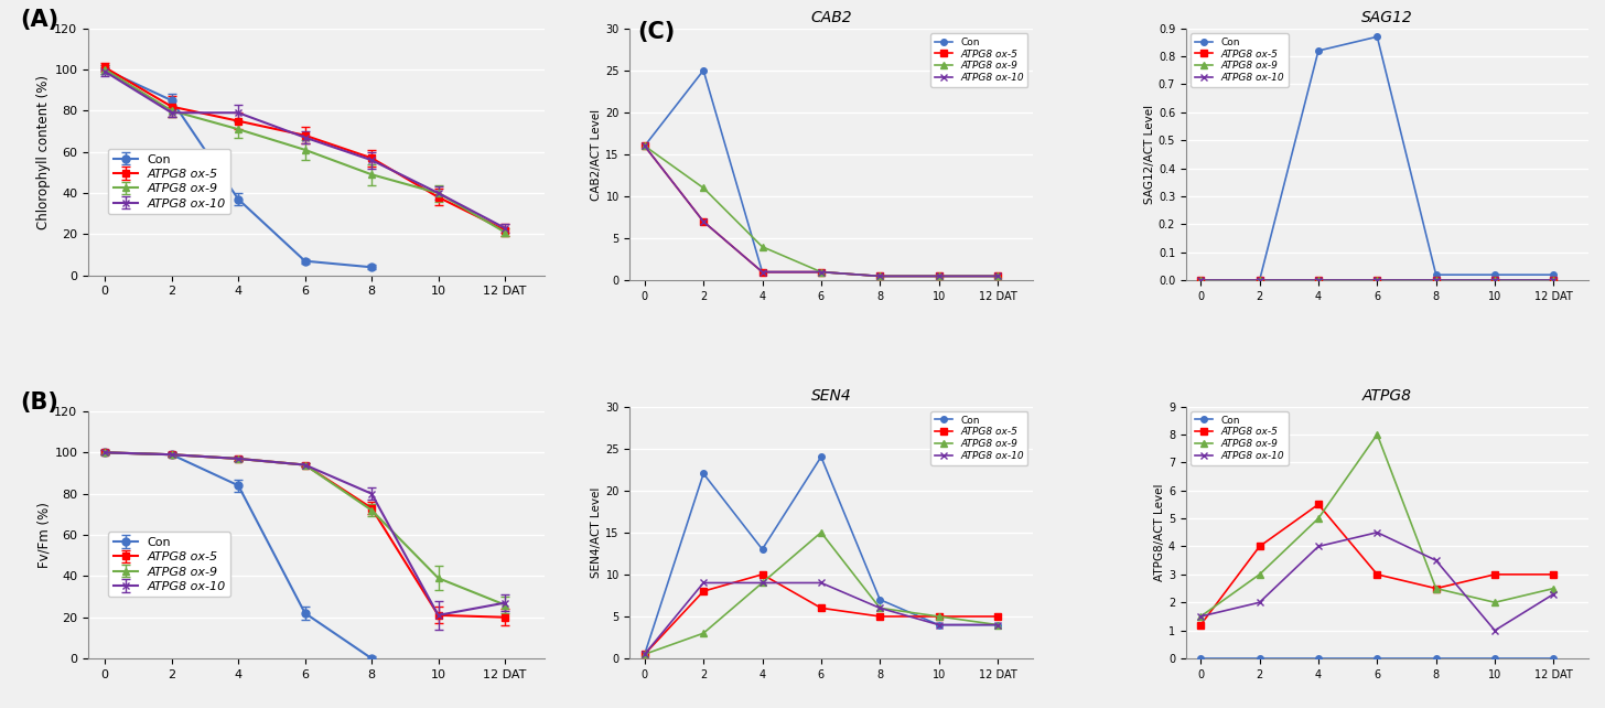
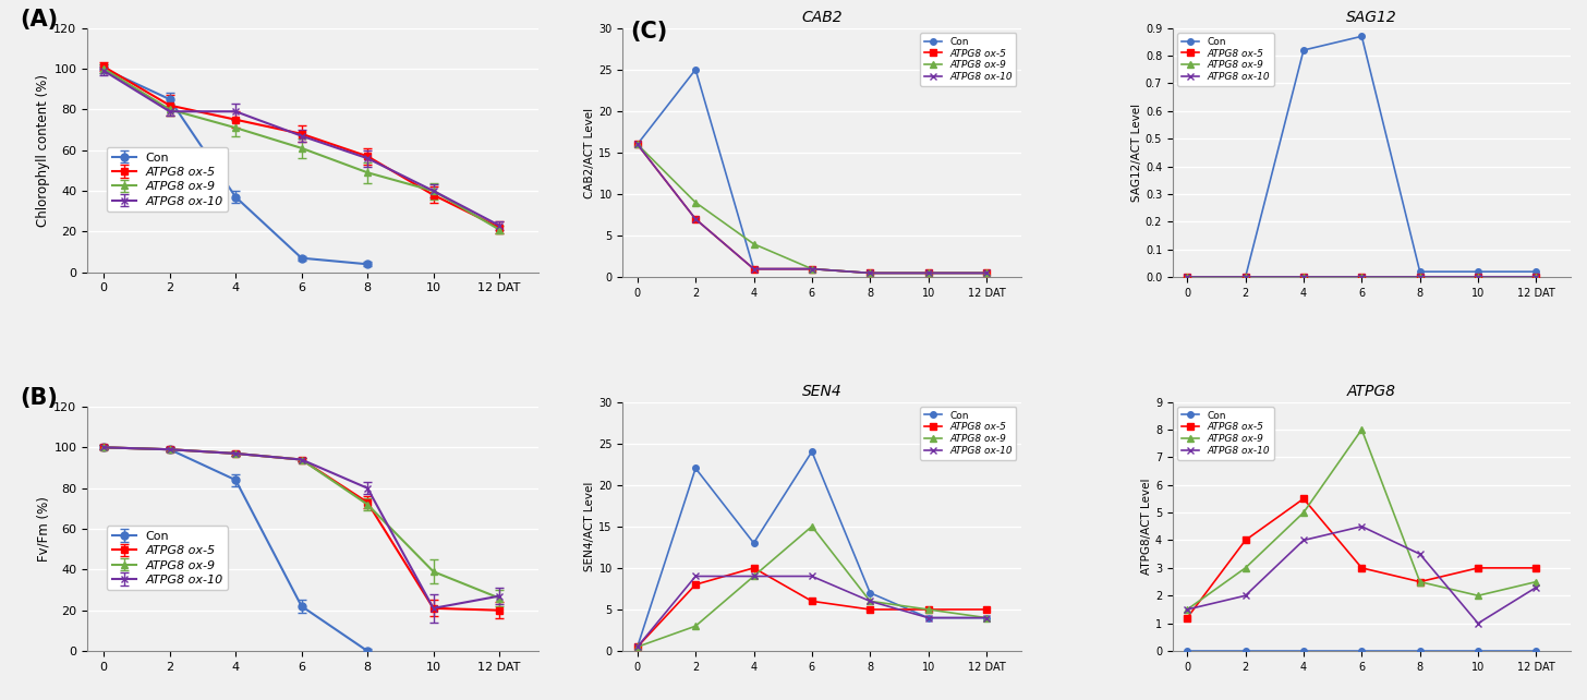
CAB2/ATPG8 ox-9/2: 11.0 -> 9.0
